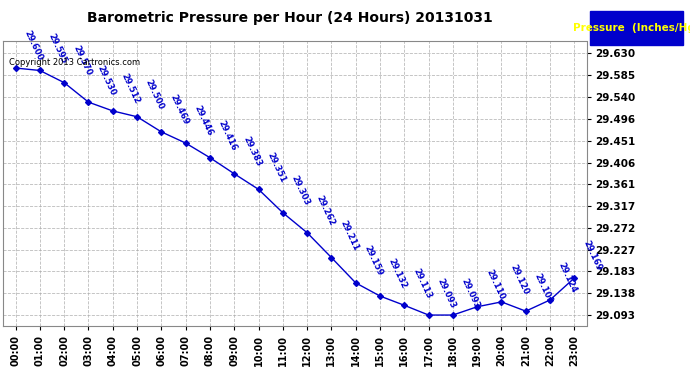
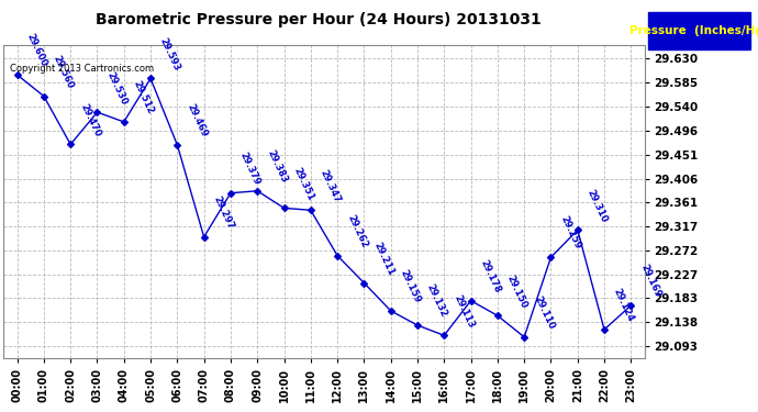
01:00: 29.595 -> 29.560
02:00: 29.570 -> 29.470
05:00: 29.500 -> 29.593
07:00: 29.446 -> 29.297
08:00: 29.416 -> 29.379
11:00: 29.303 -> 29.347
17:00: 29.093 -> 29.178
18:00: 29.093 -> 29.150
20:00: 29.120 -> 29.259
21:00: 29.101 -> 29.310
